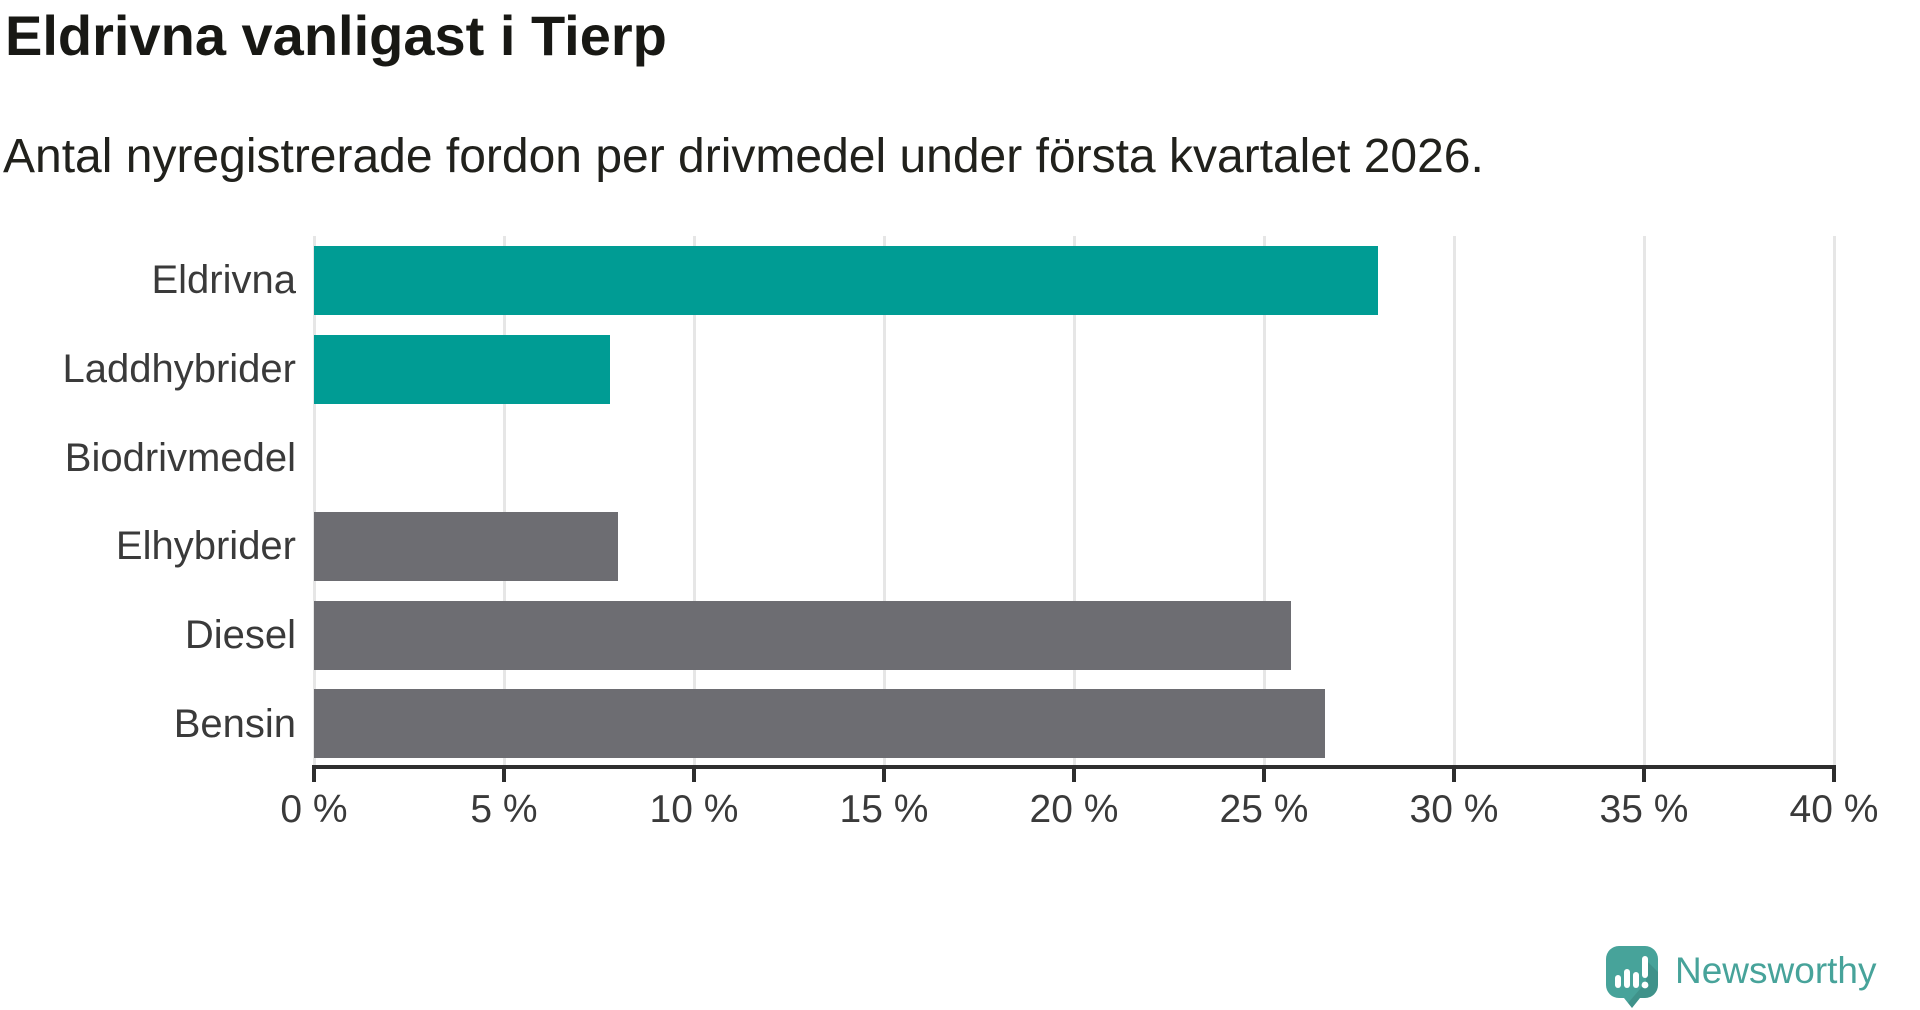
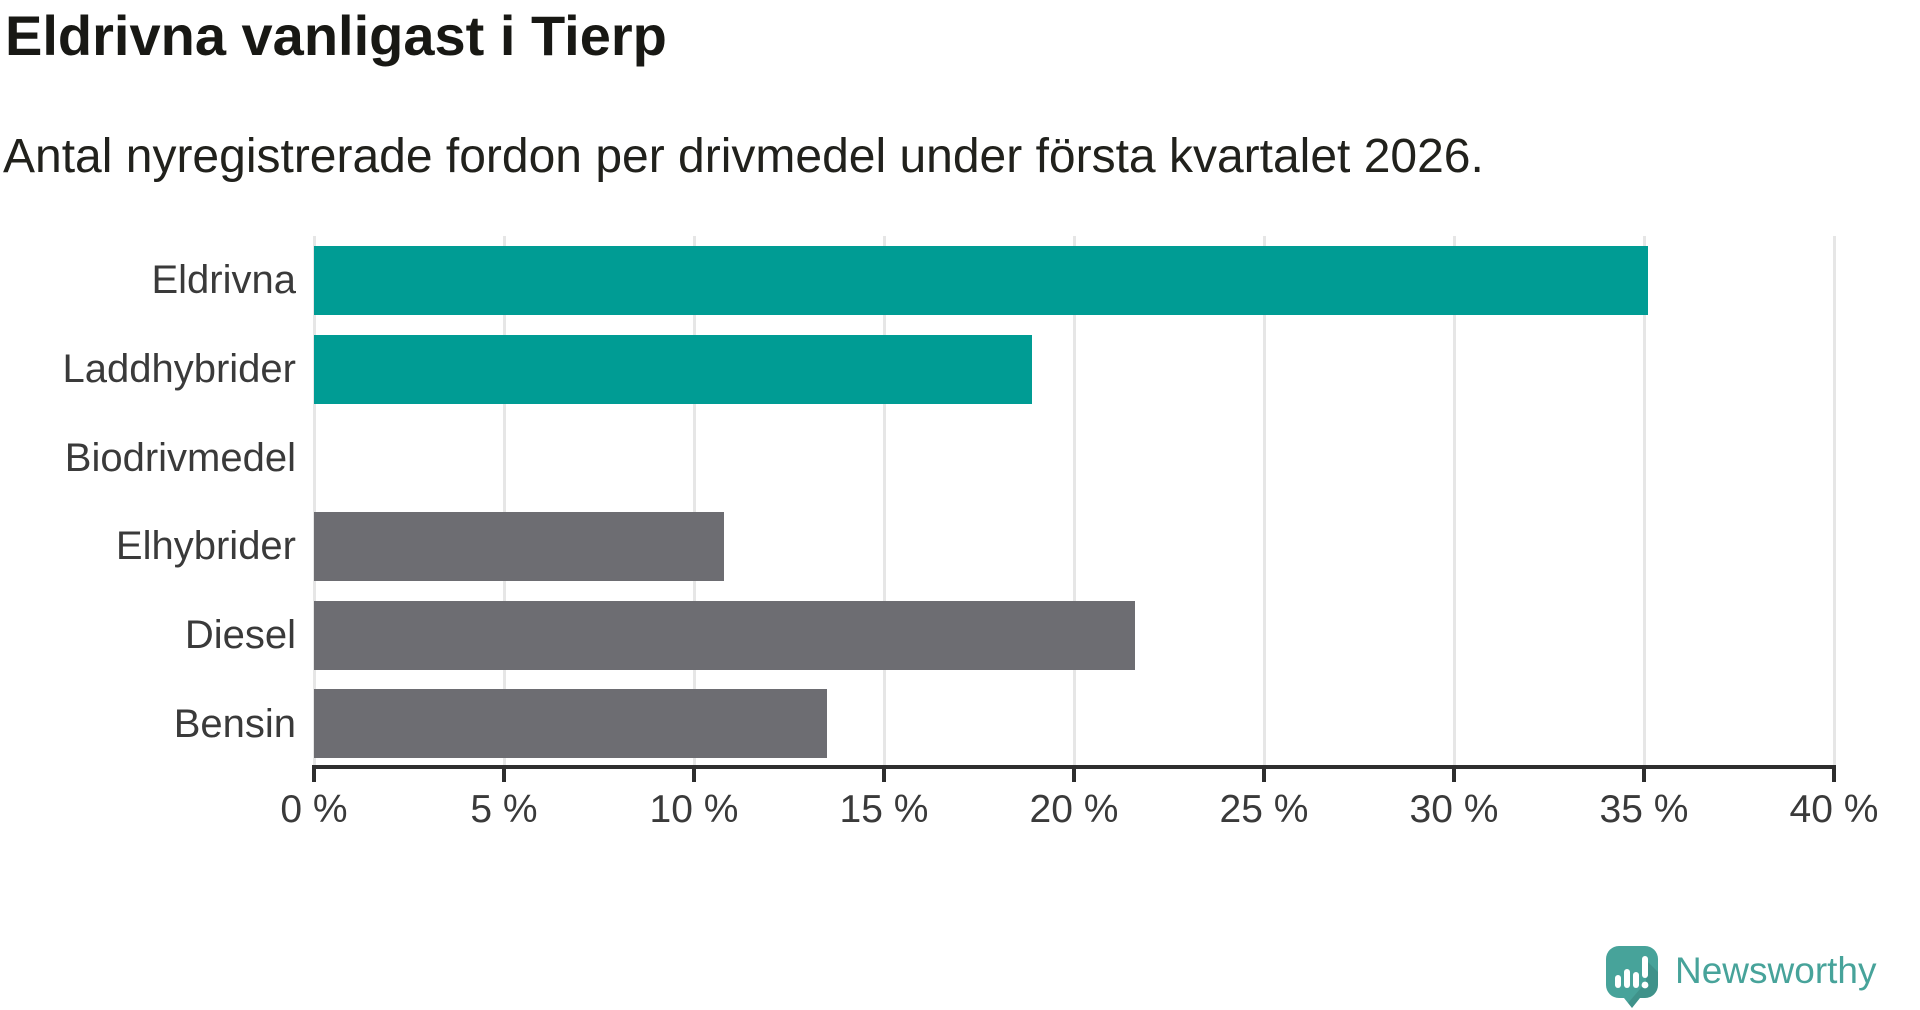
Eldrivna: 28.0% -> 35.1%
Laddhybrider: 7.8% -> 18.9%
Elhybrider: 8.0% -> 10.8%
Diesel: 25.7% -> 21.6%
Bensin: 26.6% -> 13.5%
